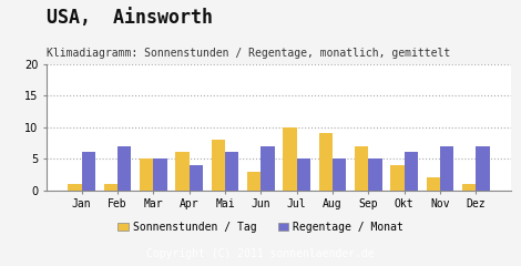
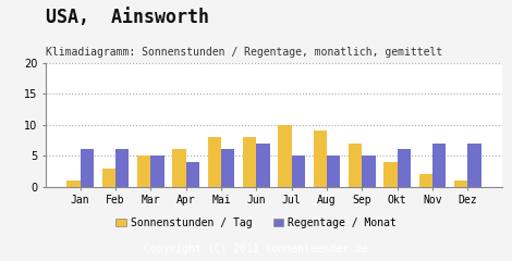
Sonnenstunden / Tag/Feb: 1 -> 3
Regentage / Monat/Feb: 7 -> 6
Sonnenstunden / Tag/Jun: 3 -> 8
